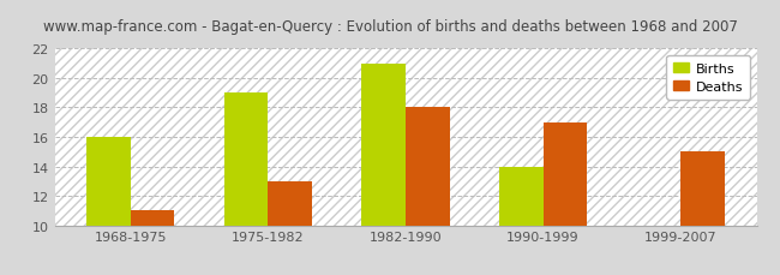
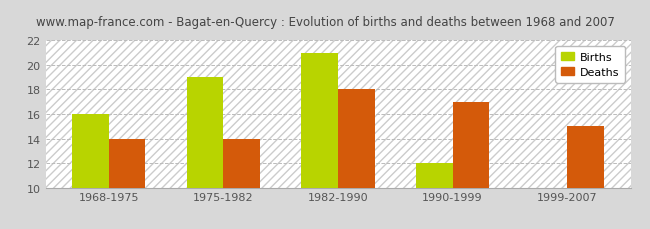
Deaths/1968-1975: 11 -> 14
Deaths/1975-1982: 13 -> 14
Births/1990-1999: 14 -> 12
